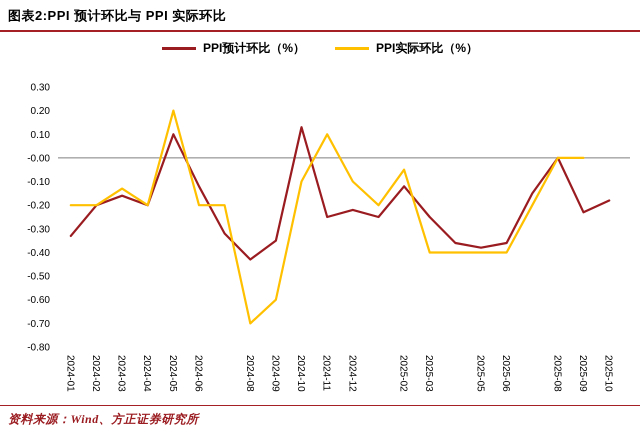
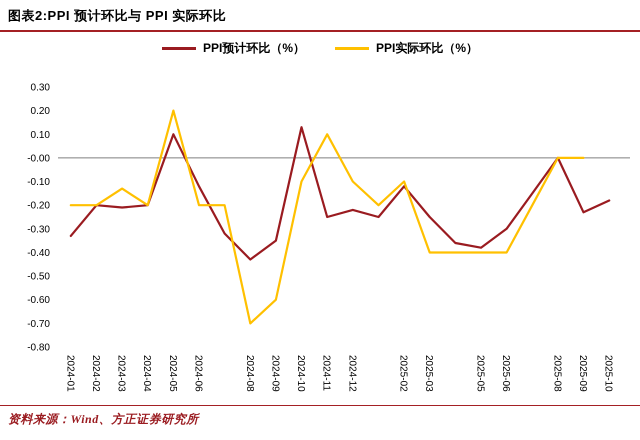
PPI预计环比（%）/2024-03: -0.16 -> -0.21
PPI实际环比（%）/2025-02: -0.05 -> -0.10
PPI预计环比（%）/2025-06: -0.36 -> -0.30
